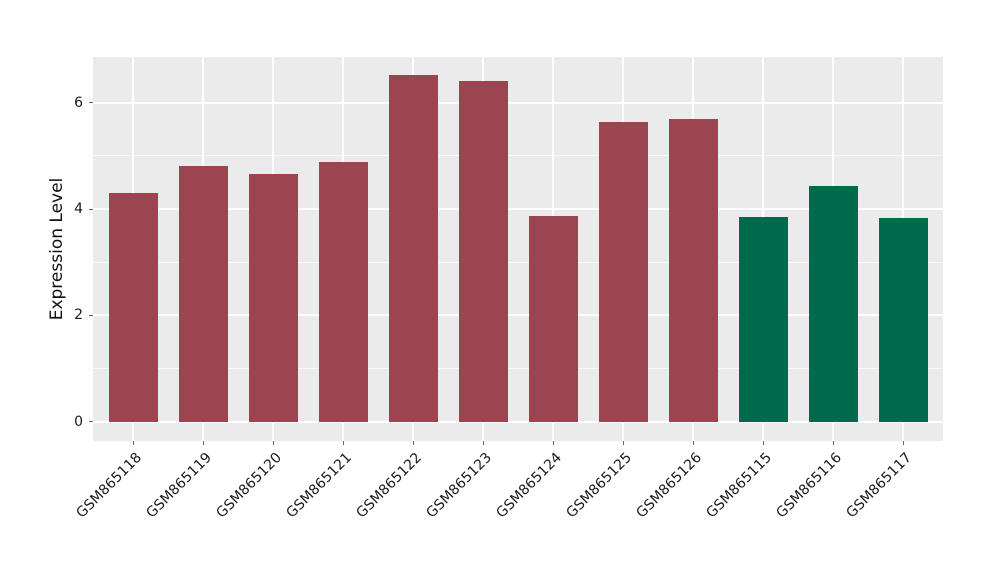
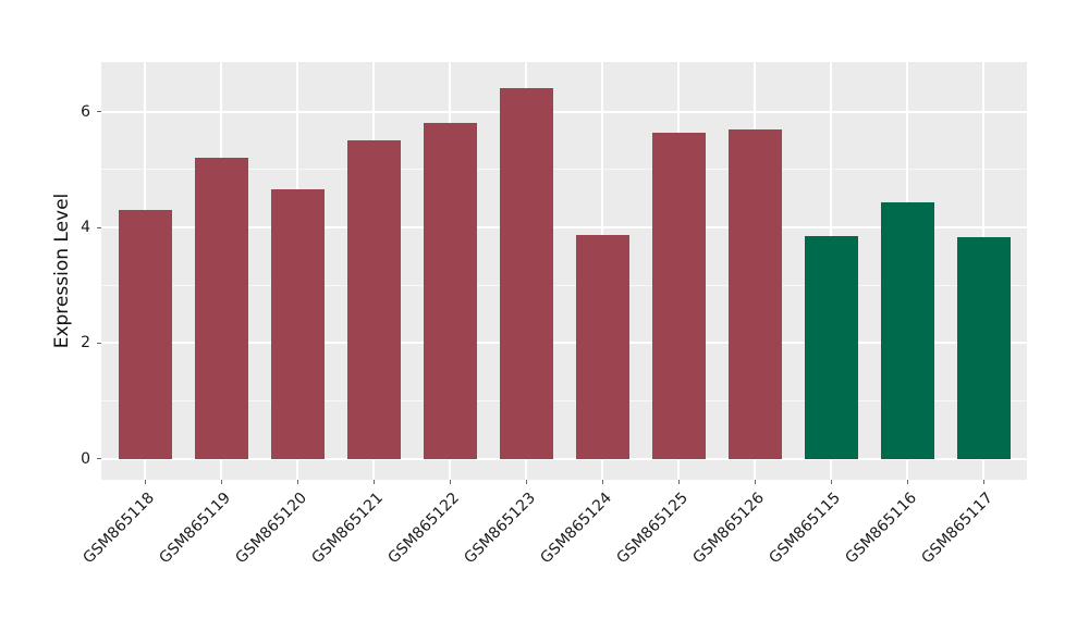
GSM865119: 4.8 -> 5.2
GSM865121: 4.9 -> 5.5
GSM865122: 6.5 -> 5.8
